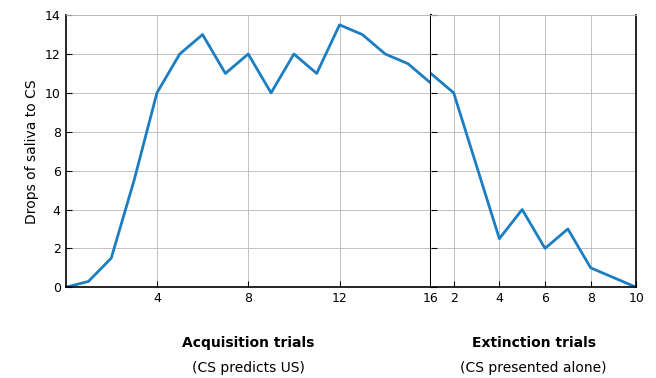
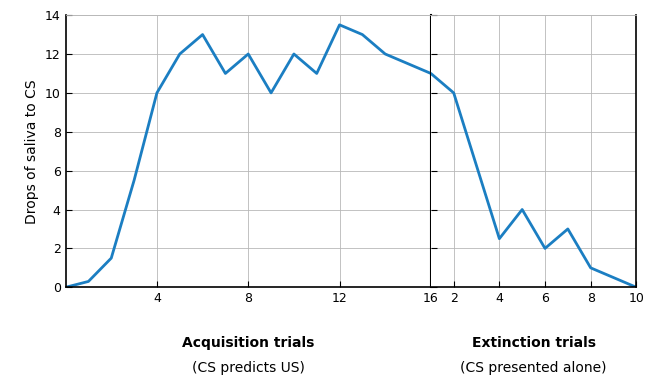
16: 10.5 -> 11.0
